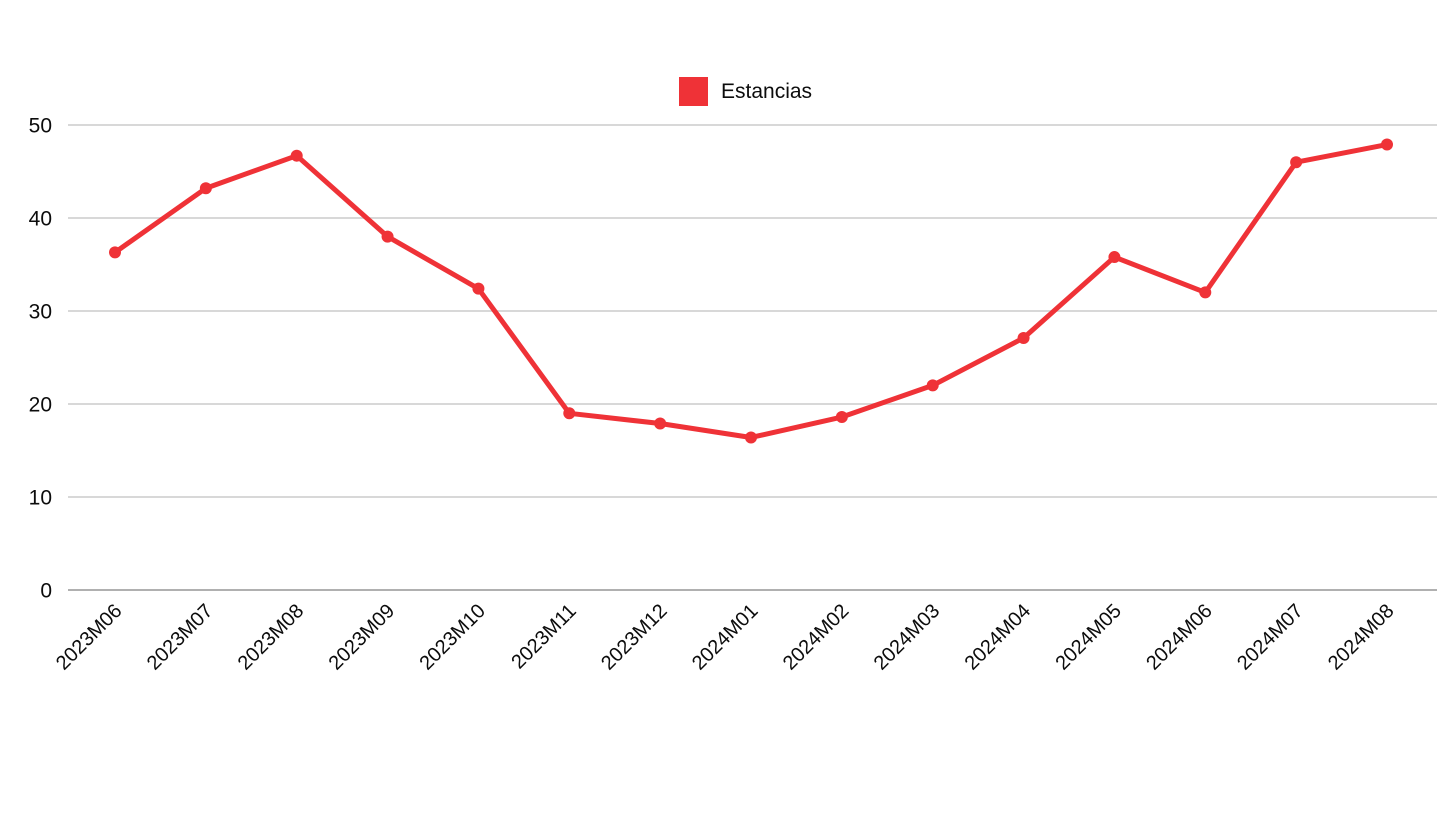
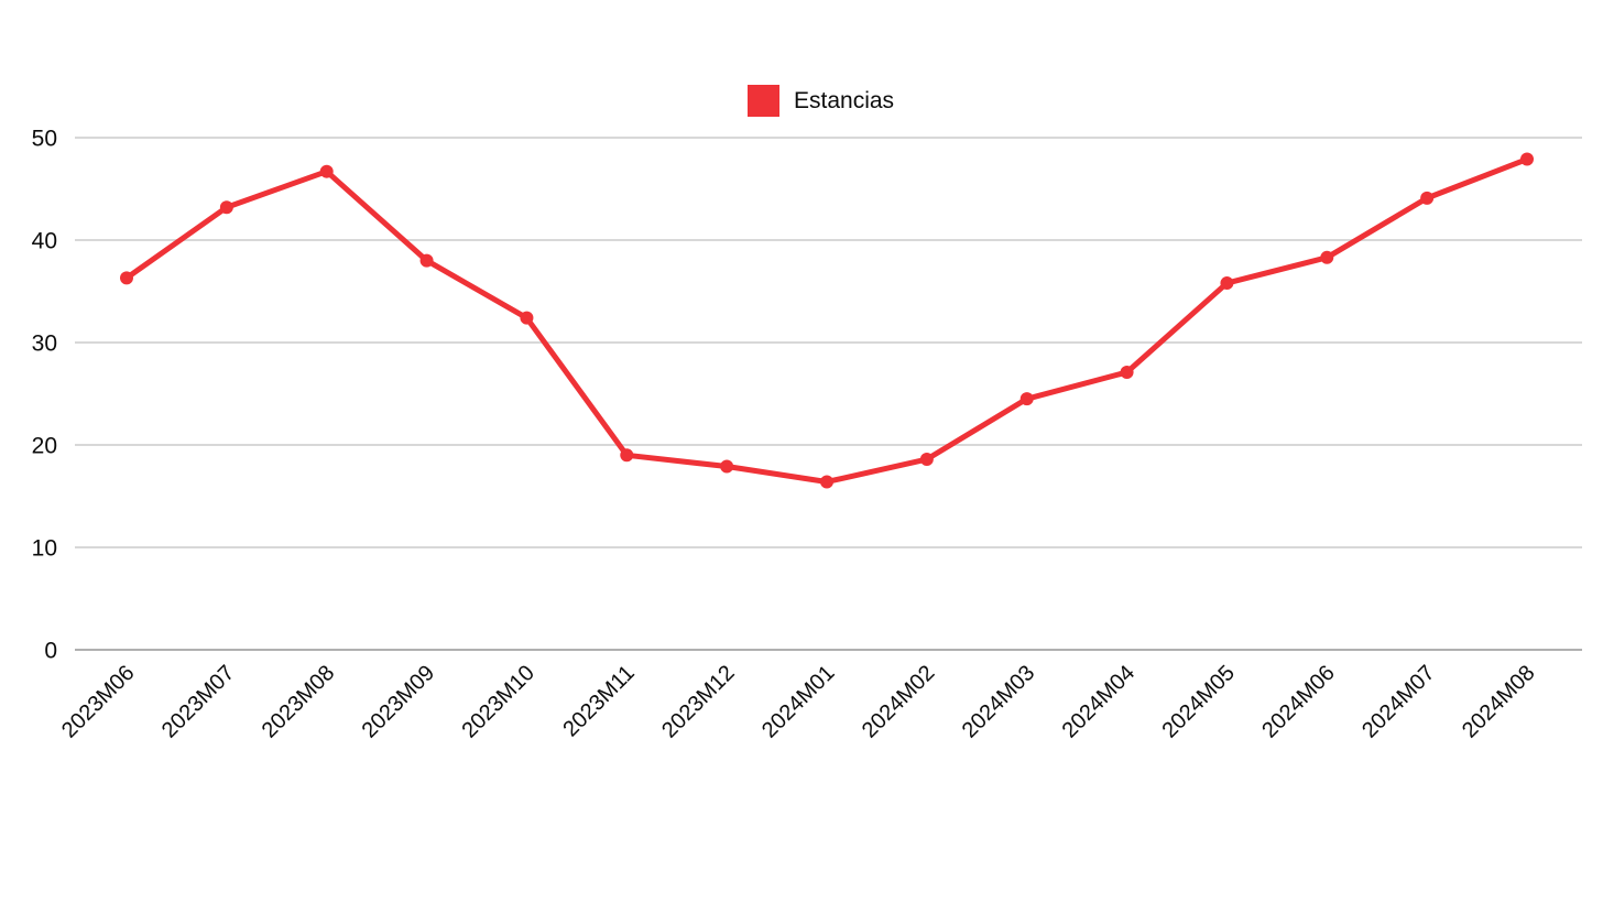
2024M03: 22 -> 24
2024M06: 32 -> 38
2024M07: 46 -> 44
